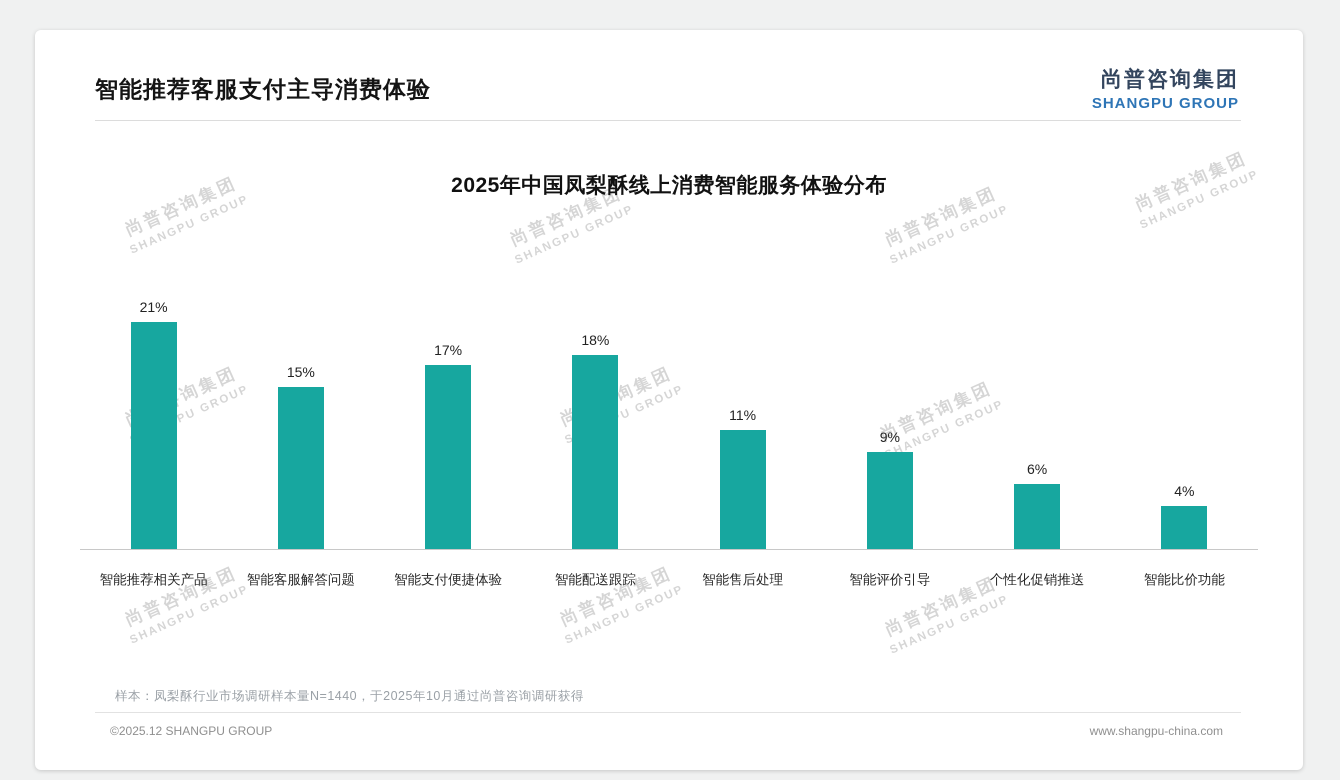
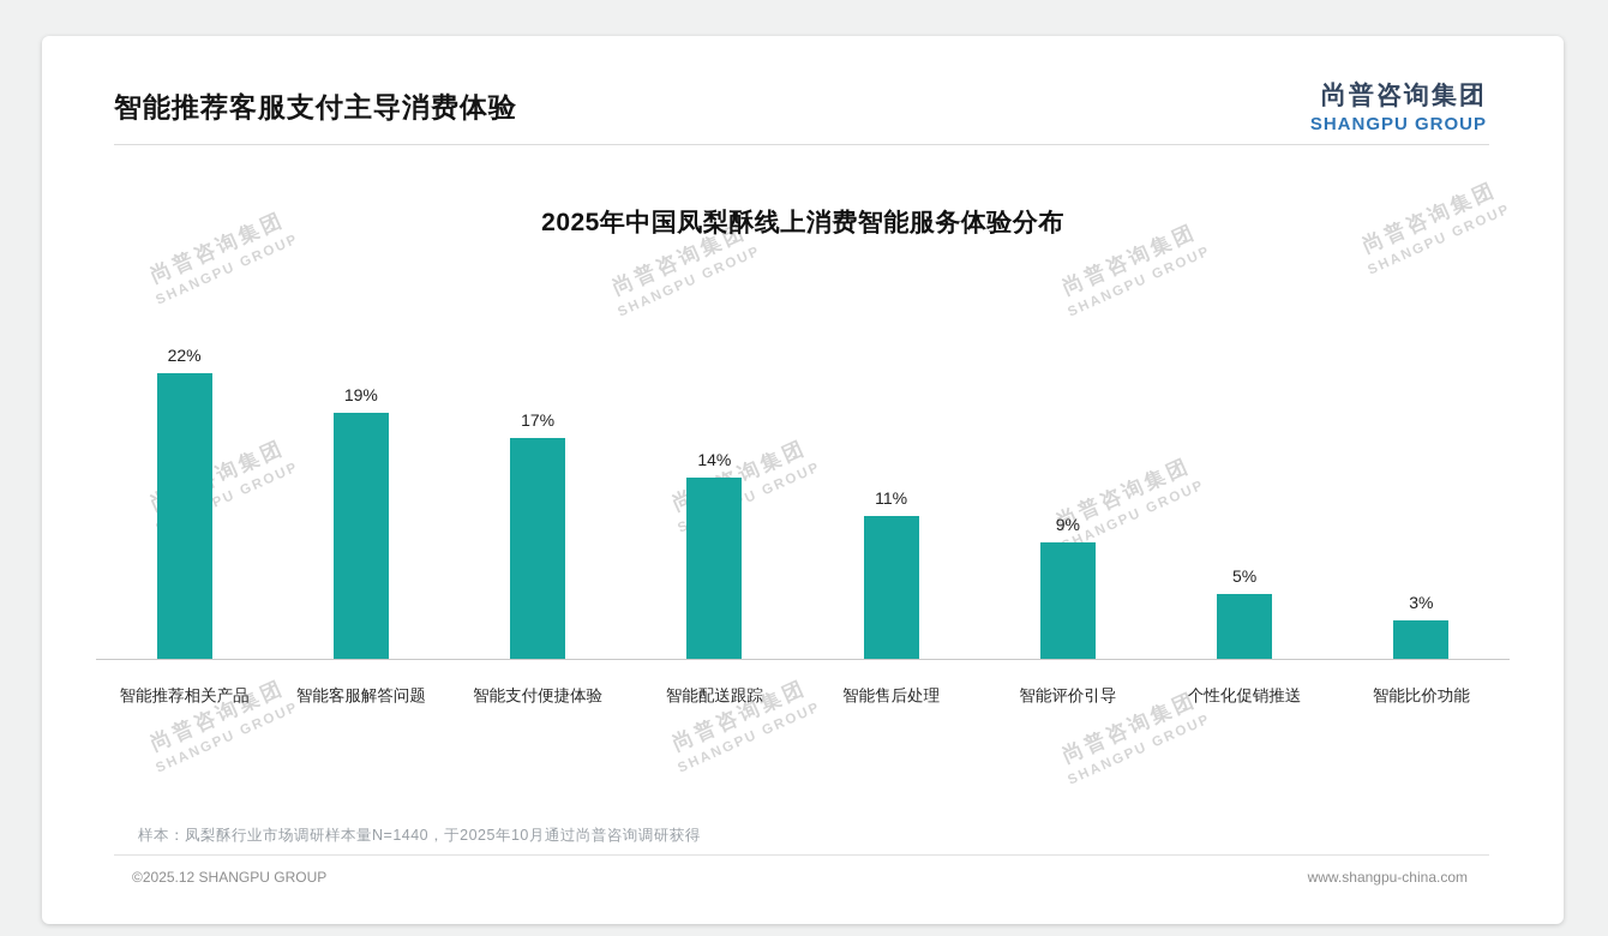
智能推荐相关产品: 21% -> 22%
智能客服解答问题: 15% -> 19%
智能配送跟踪: 18% -> 14%
个性化促销推送: 6% -> 5%
智能比价功能: 4% -> 3%
